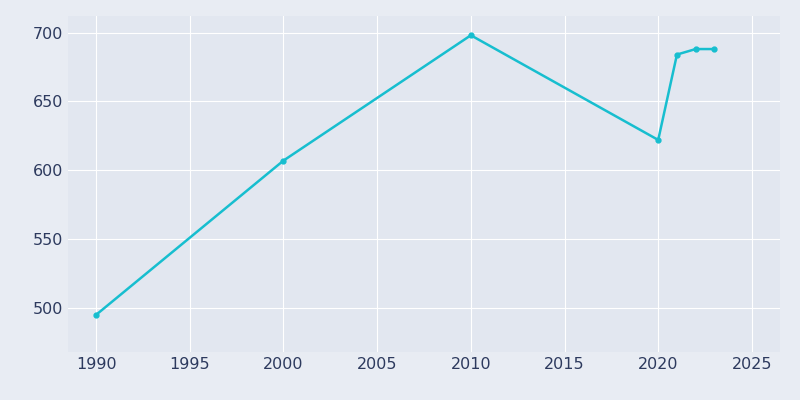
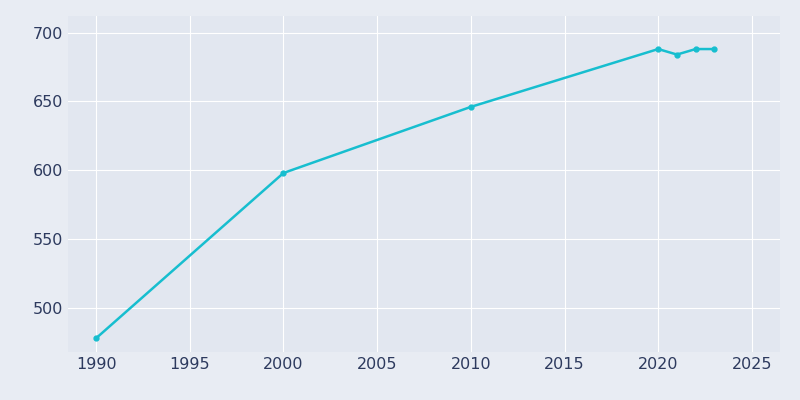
1990: 495 -> 478
2000: 607 -> 598
2010: 698 -> 646
2020: 622 -> 688
